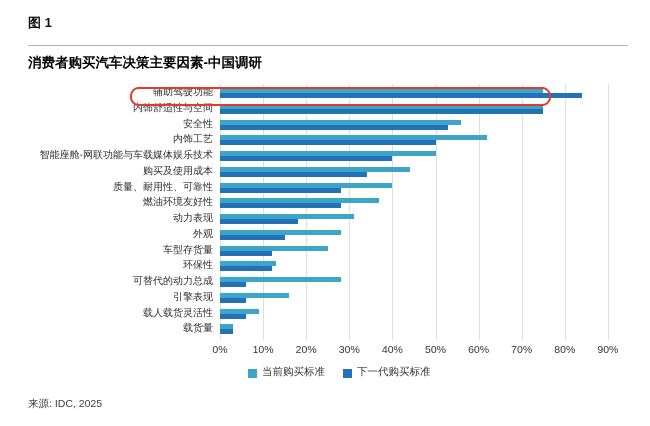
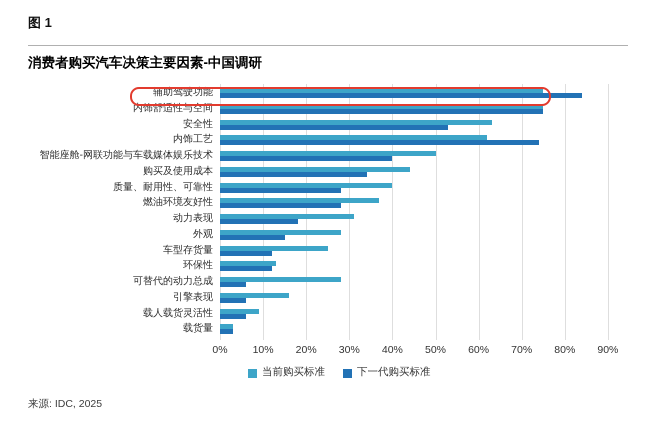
当前购买标准/安全性: 56% -> 63%
下一代购买标准/内饰工艺: 50% -> 74%
